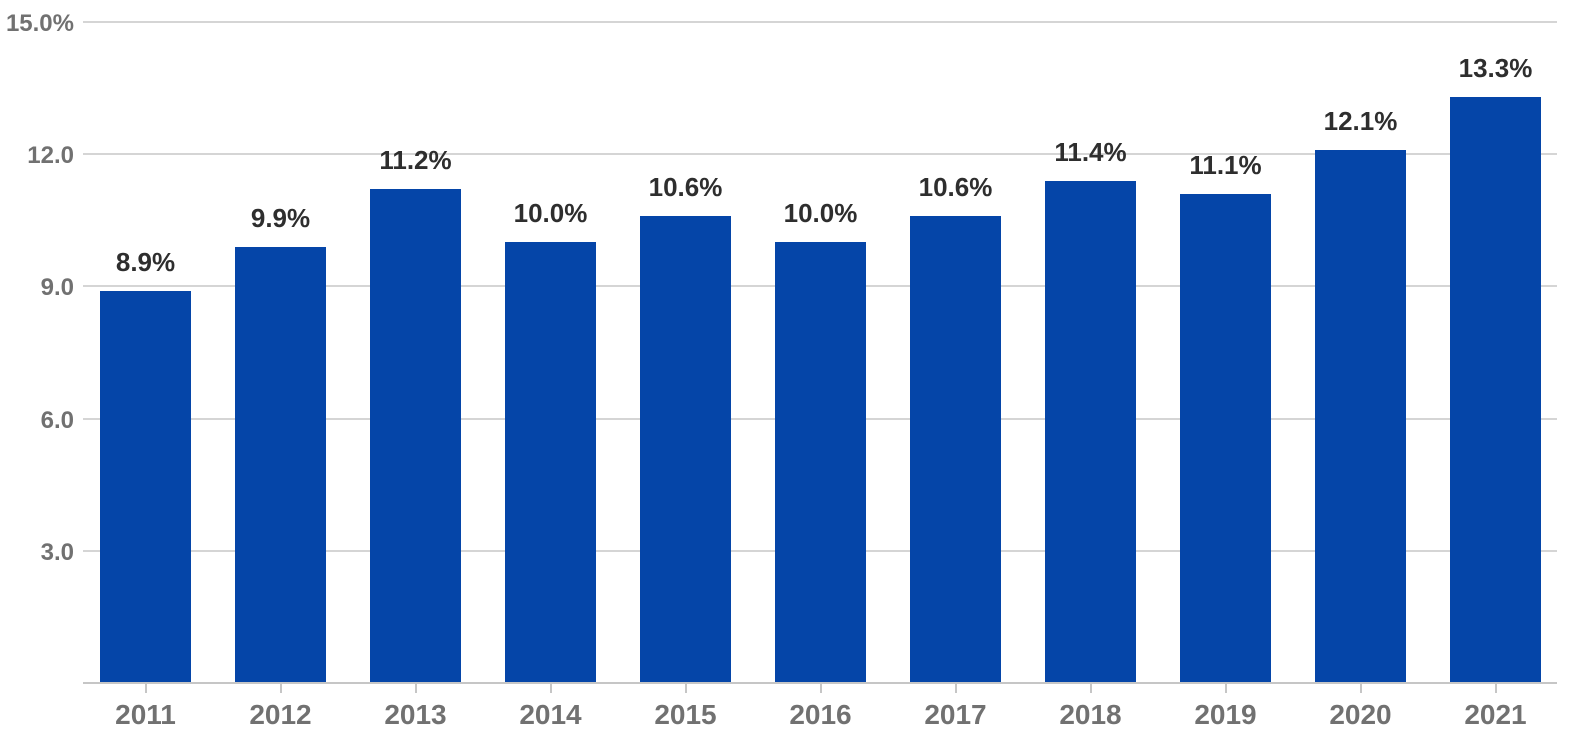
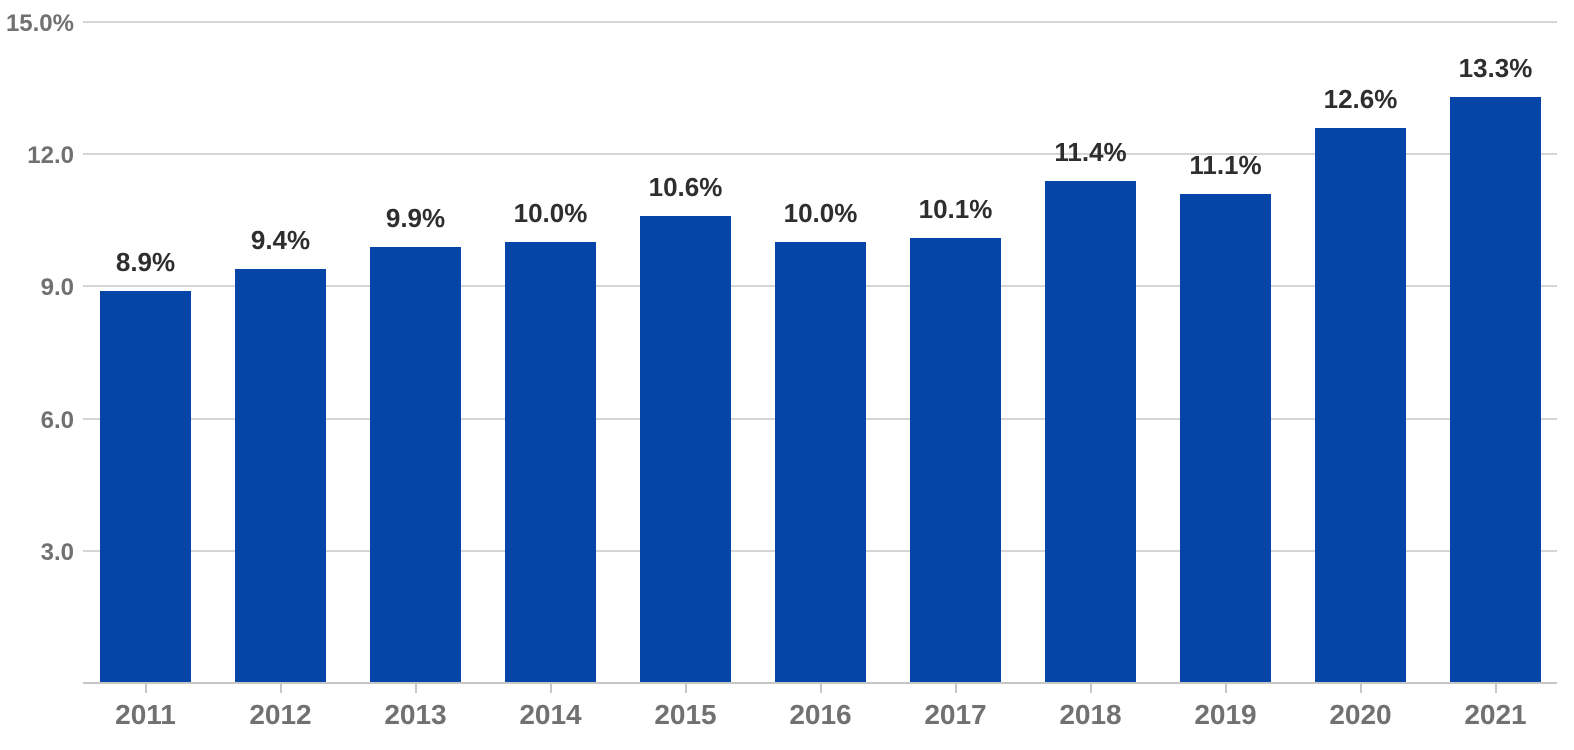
2012: 9.9% -> 9.4%
2013: 11.2% -> 9.9%
2017: 10.6% -> 10.1%
2020: 12.1% -> 12.6%
